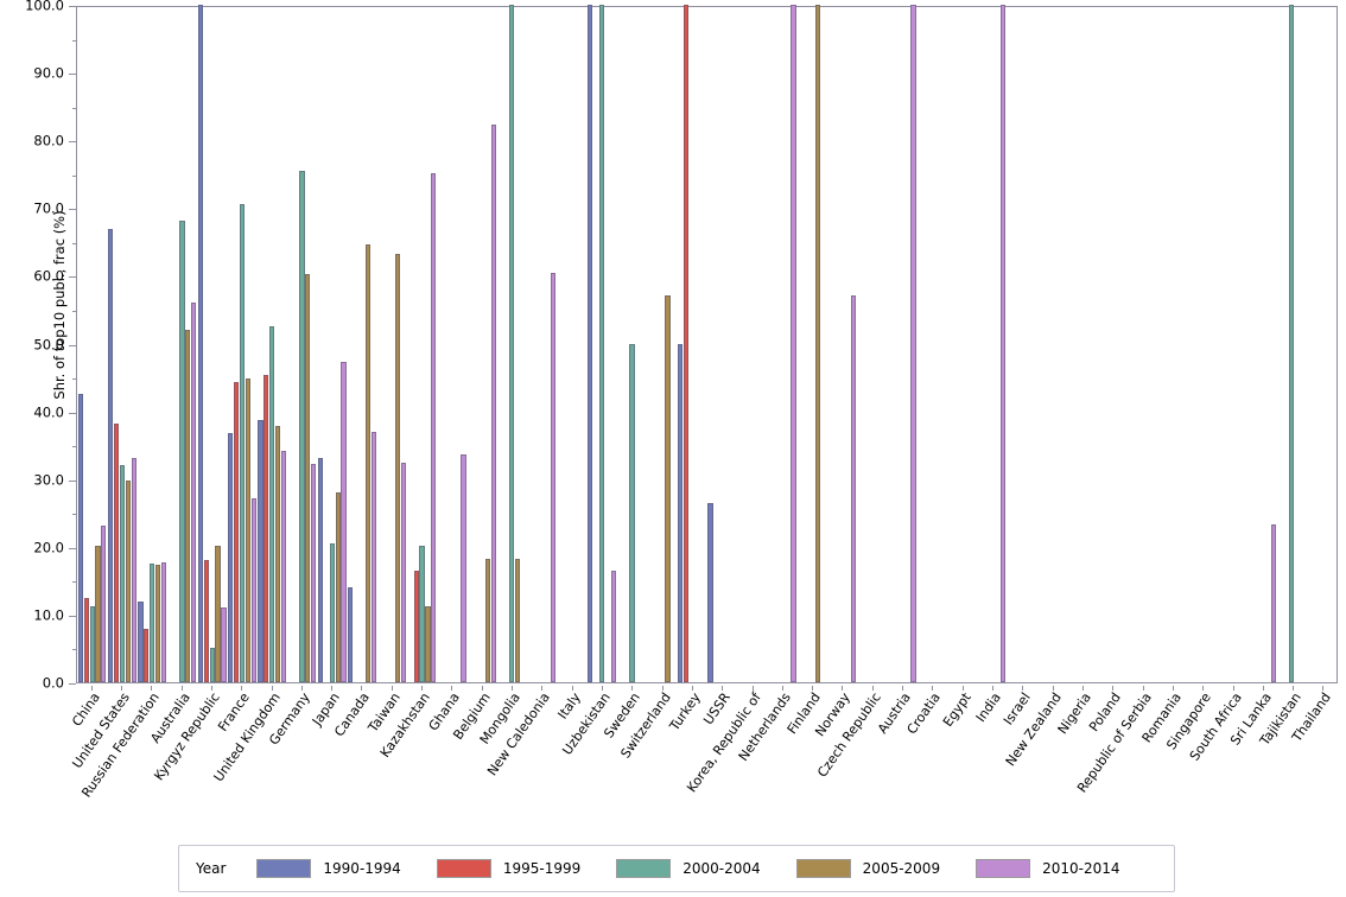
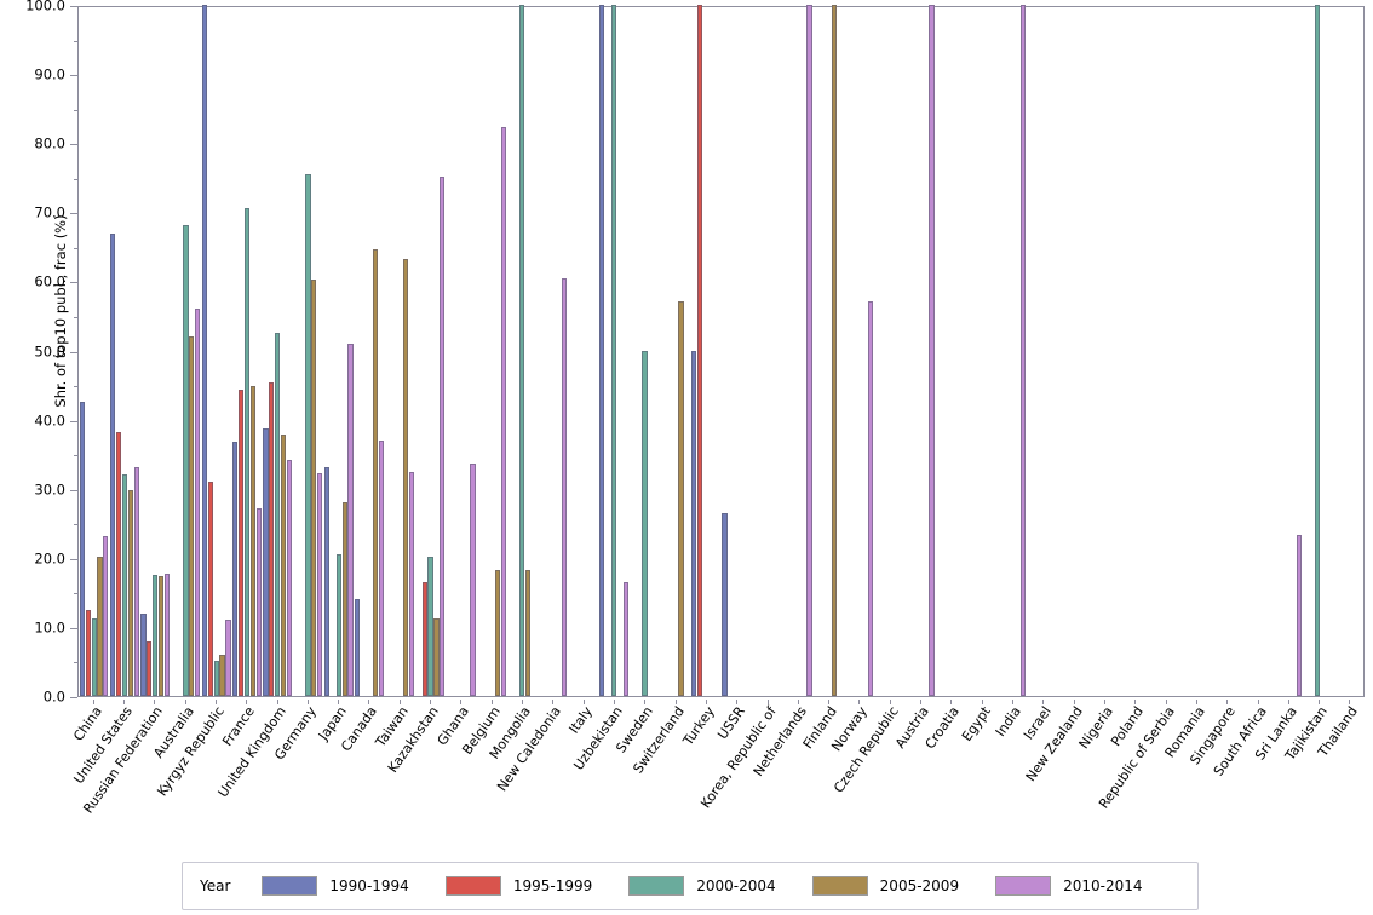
1995-1999/Kyrgyz Republic: 18 -> 31
2005-2009/Kyrgyz Republic: 20 -> 6
2010-2014/Japan: 47 -> 51
